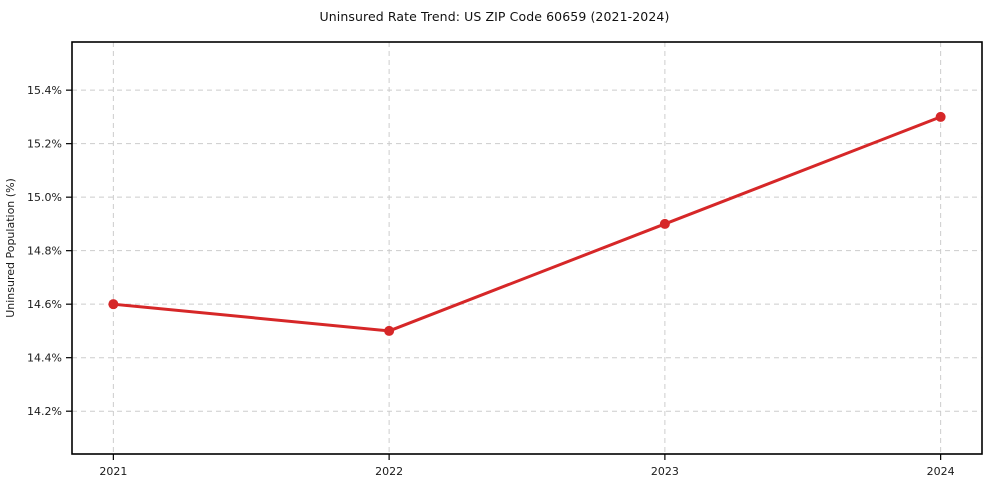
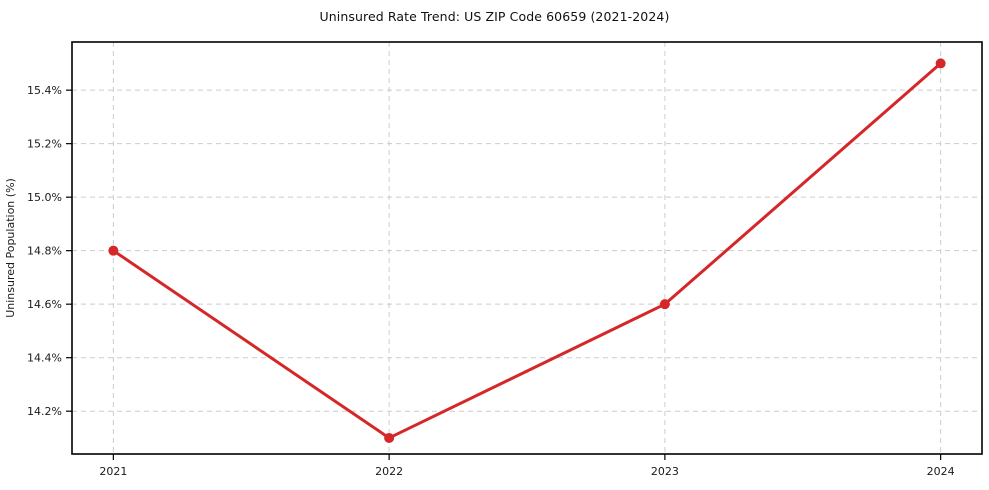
2021: 14.6% -> 14.8%
2022: 14.5% -> 14.1%
2023: 14.9% -> 14.6%
2024: 15.3% -> 15.5%
